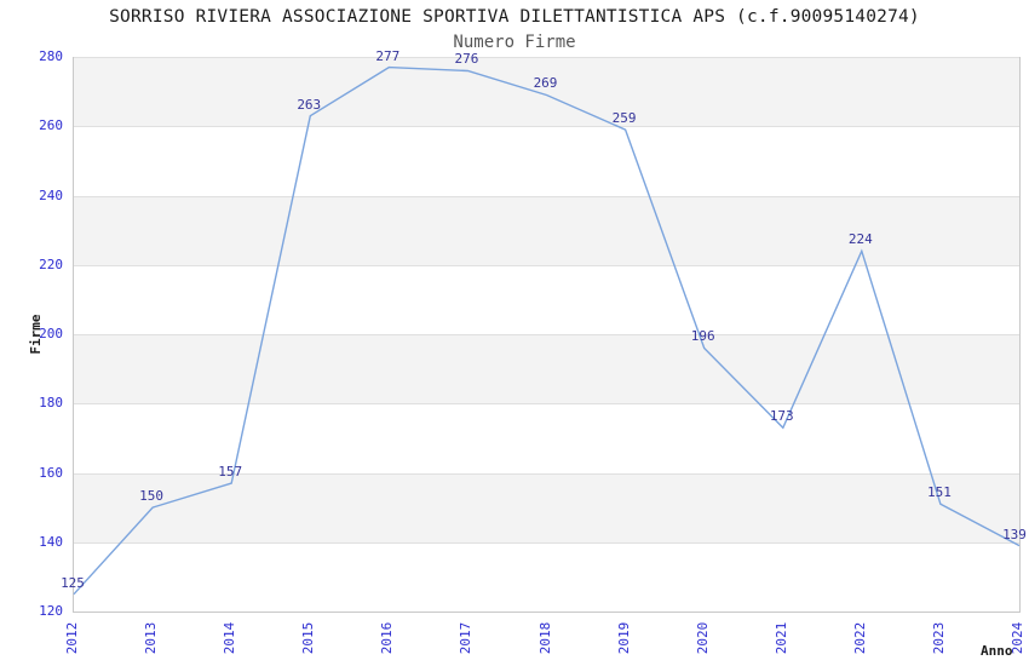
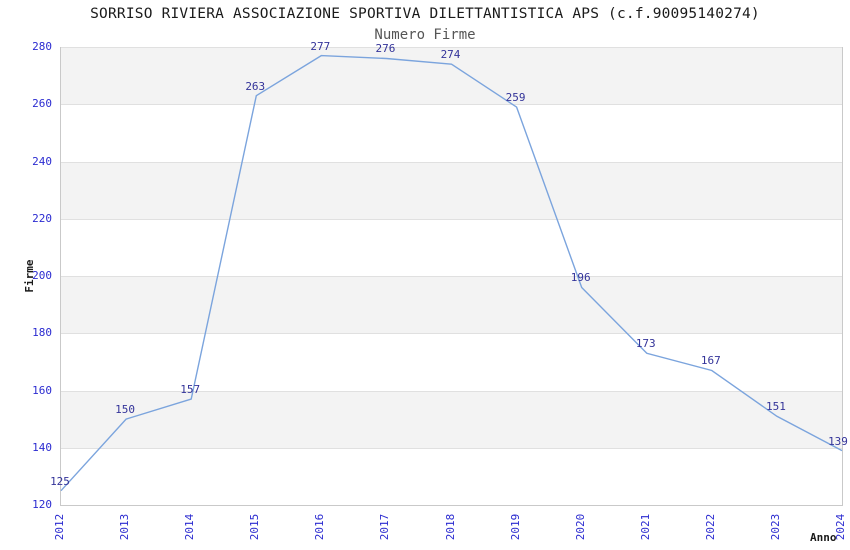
2018: 269 -> 274
2022: 224 -> 167
